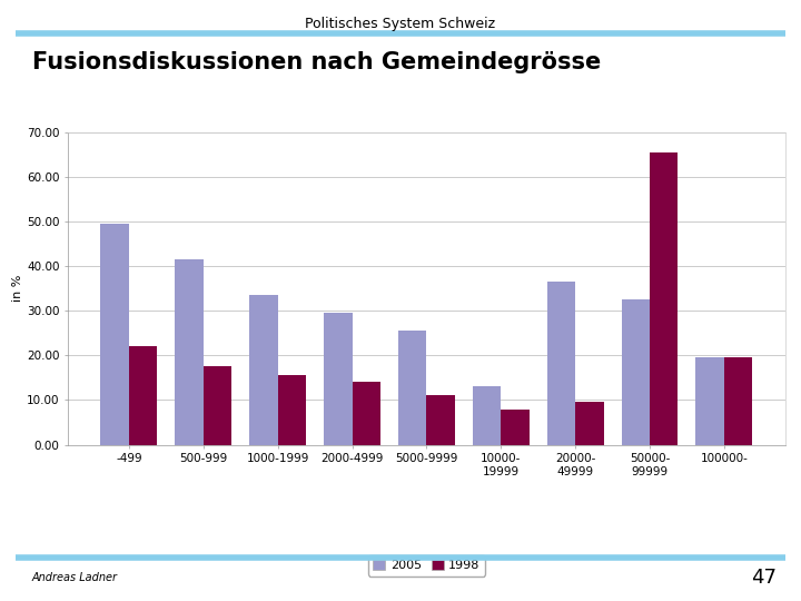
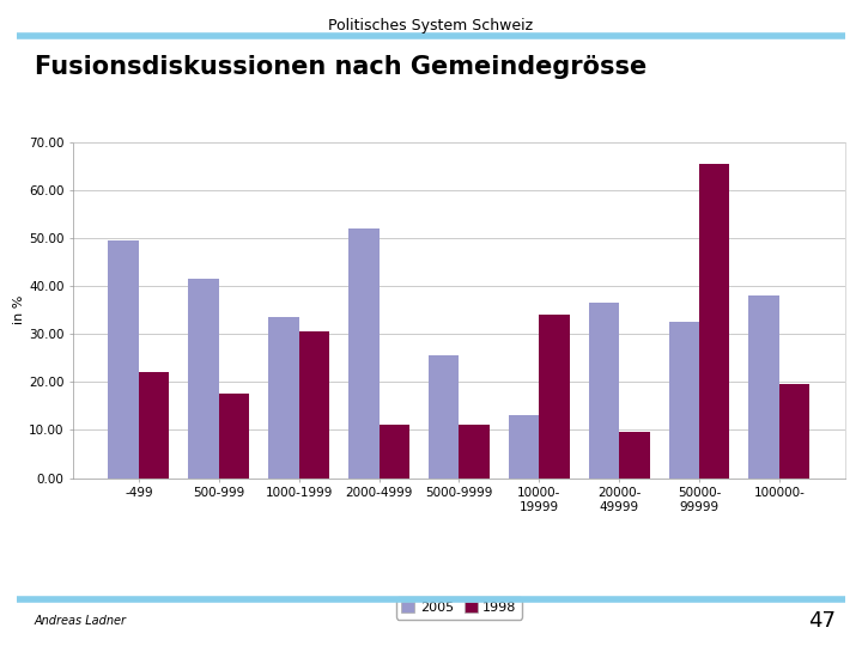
1998/1000-1999: 15.5 -> 30.5
2005/2000-4999: 29.5 -> 52.0
1998/2000-4999: 14.0 -> 11.0
1998/10000- 19999: 8.0 -> 34.0
2005/100000-: 19.5 -> 38.0
